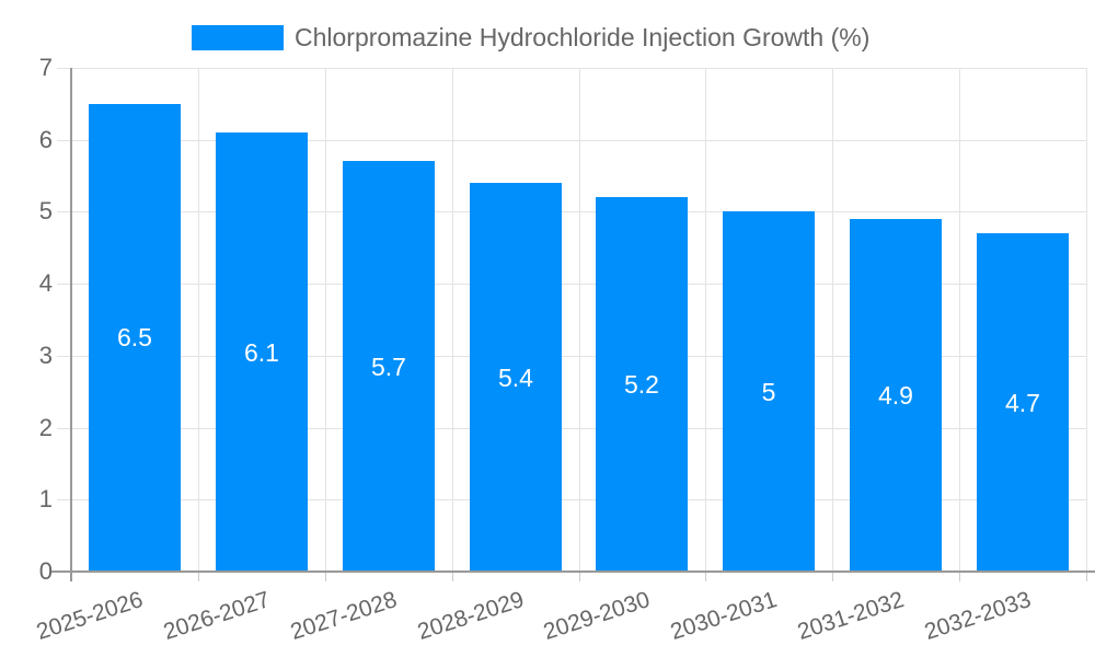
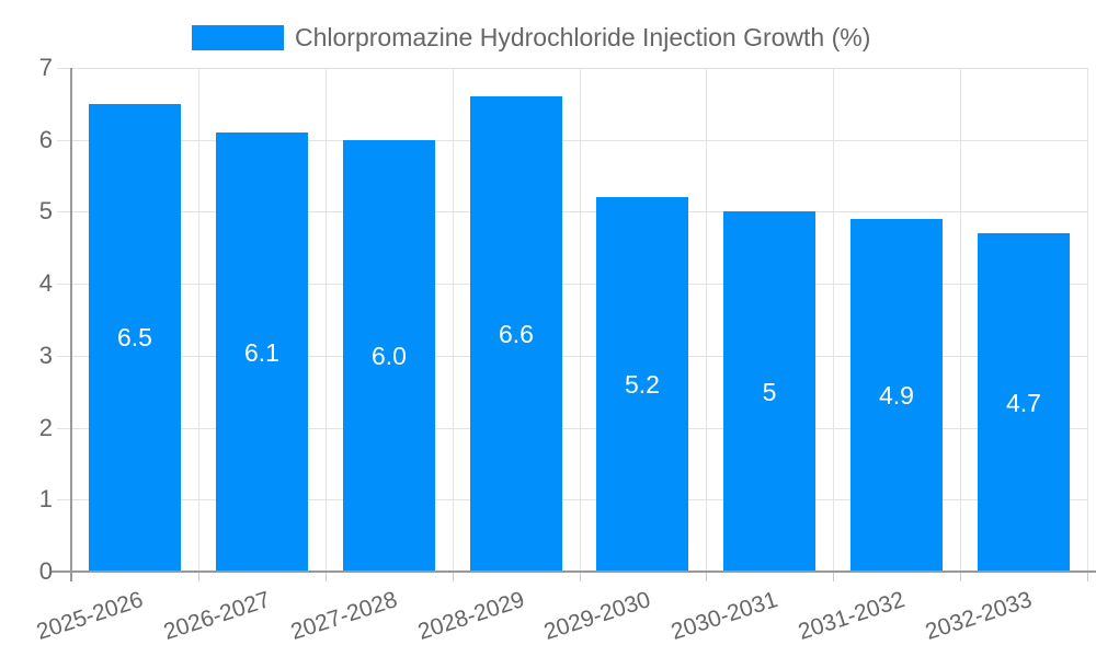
2027-2028: 5.7 -> 6.0
2028-2029: 5.4 -> 6.6
